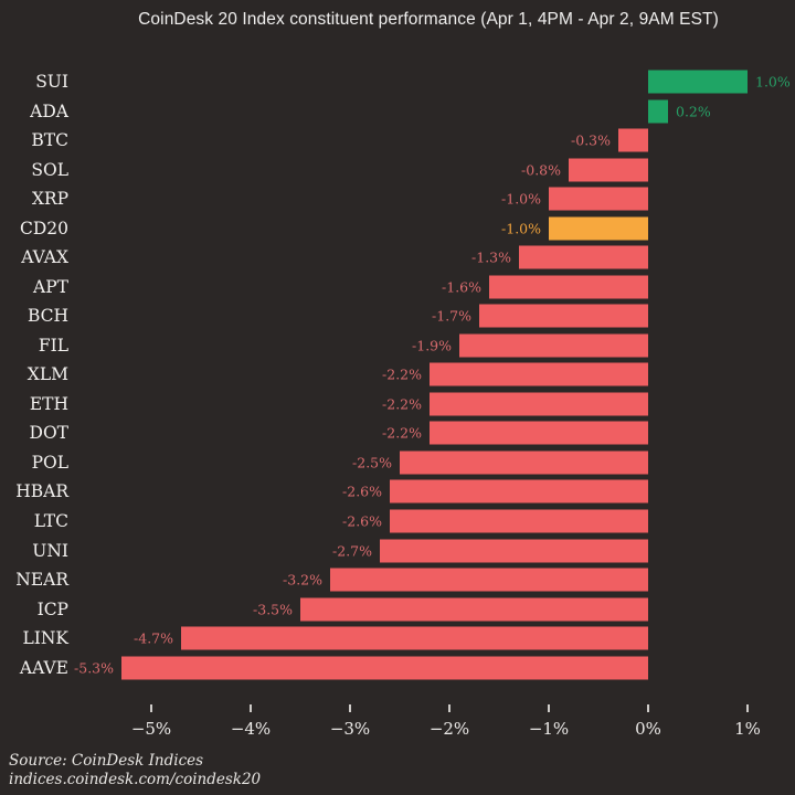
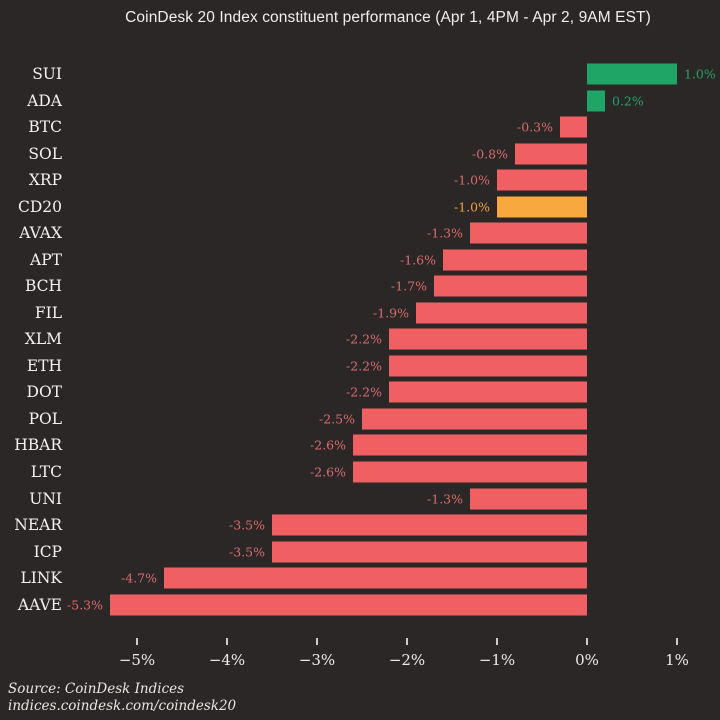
UNI: -2.7% -> -1.3%
NEAR: -3.2% -> -3.5%
